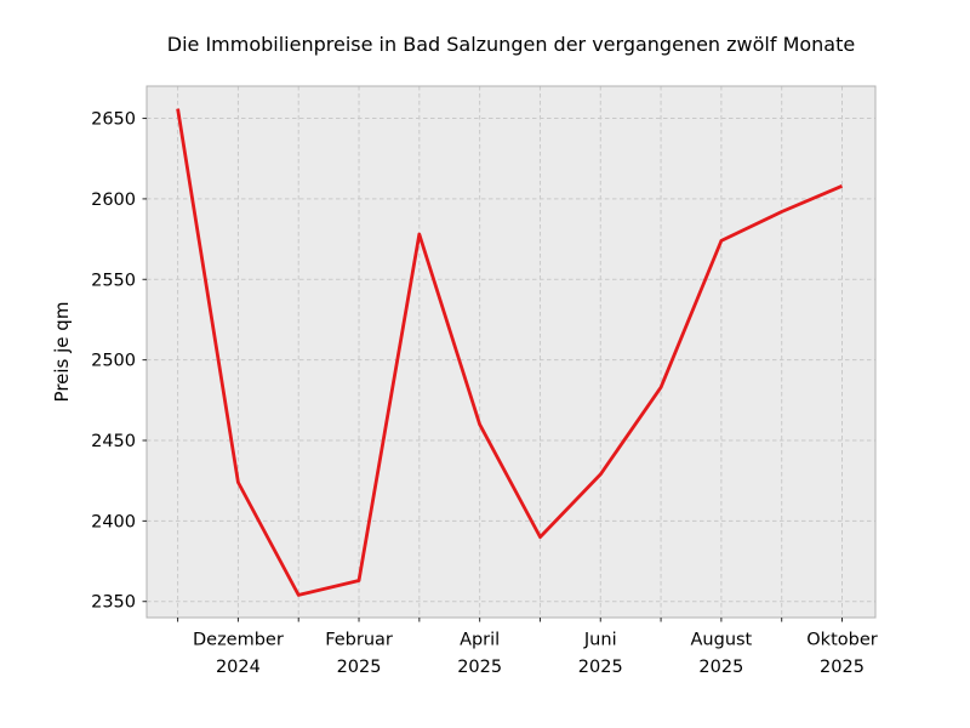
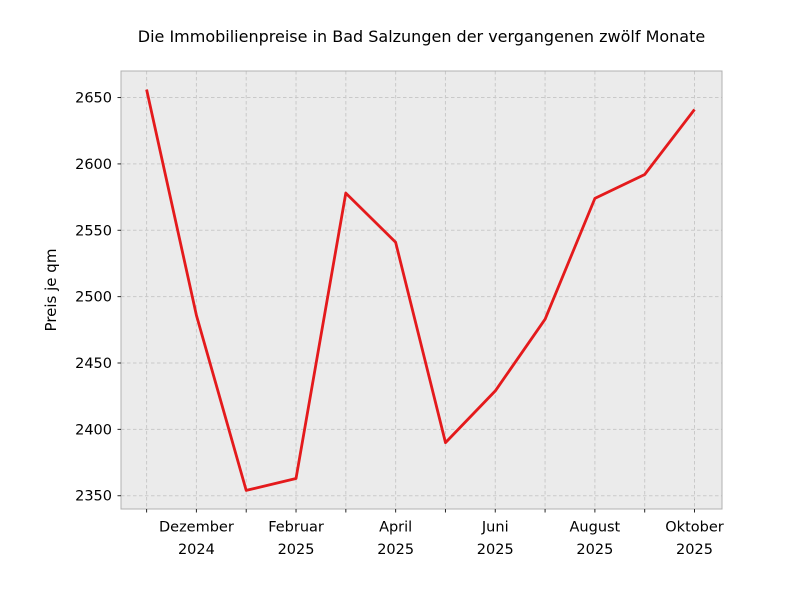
Dezember 2024: 2424 -> 2486
April 2025: 2460 -> 2541
Oktober 2025: 2608 -> 2641
